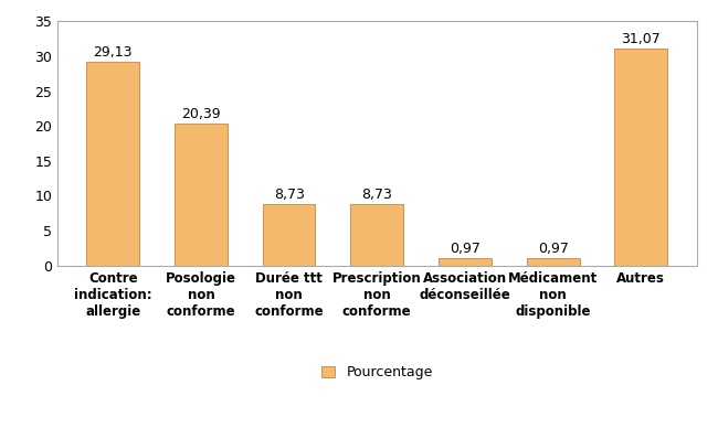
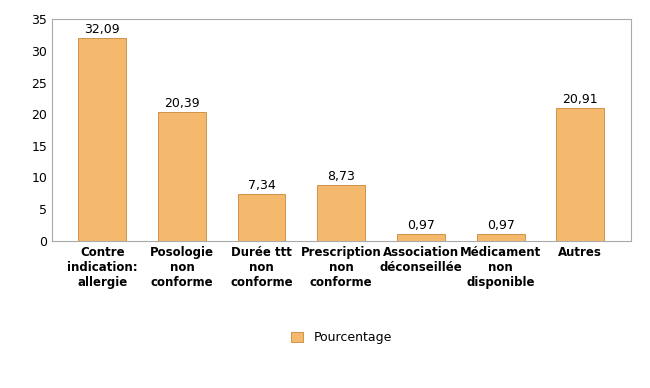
Contre indication: allergie: 29,13 -> 32,09
Durée ttt non conforme: 8,73 -> 7,34
Autres: 31,07 -> 20,91
